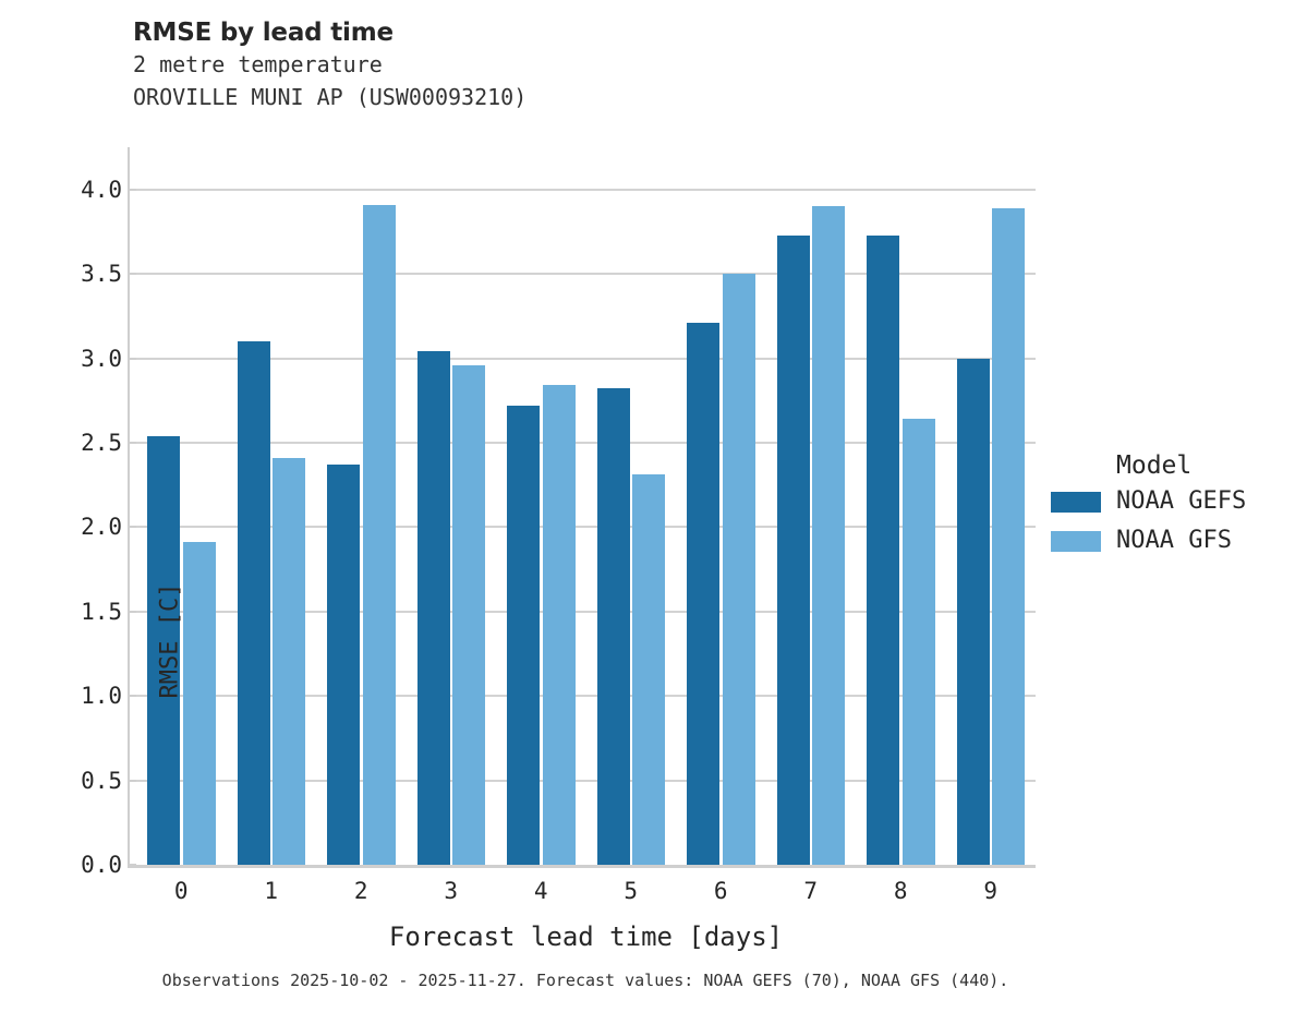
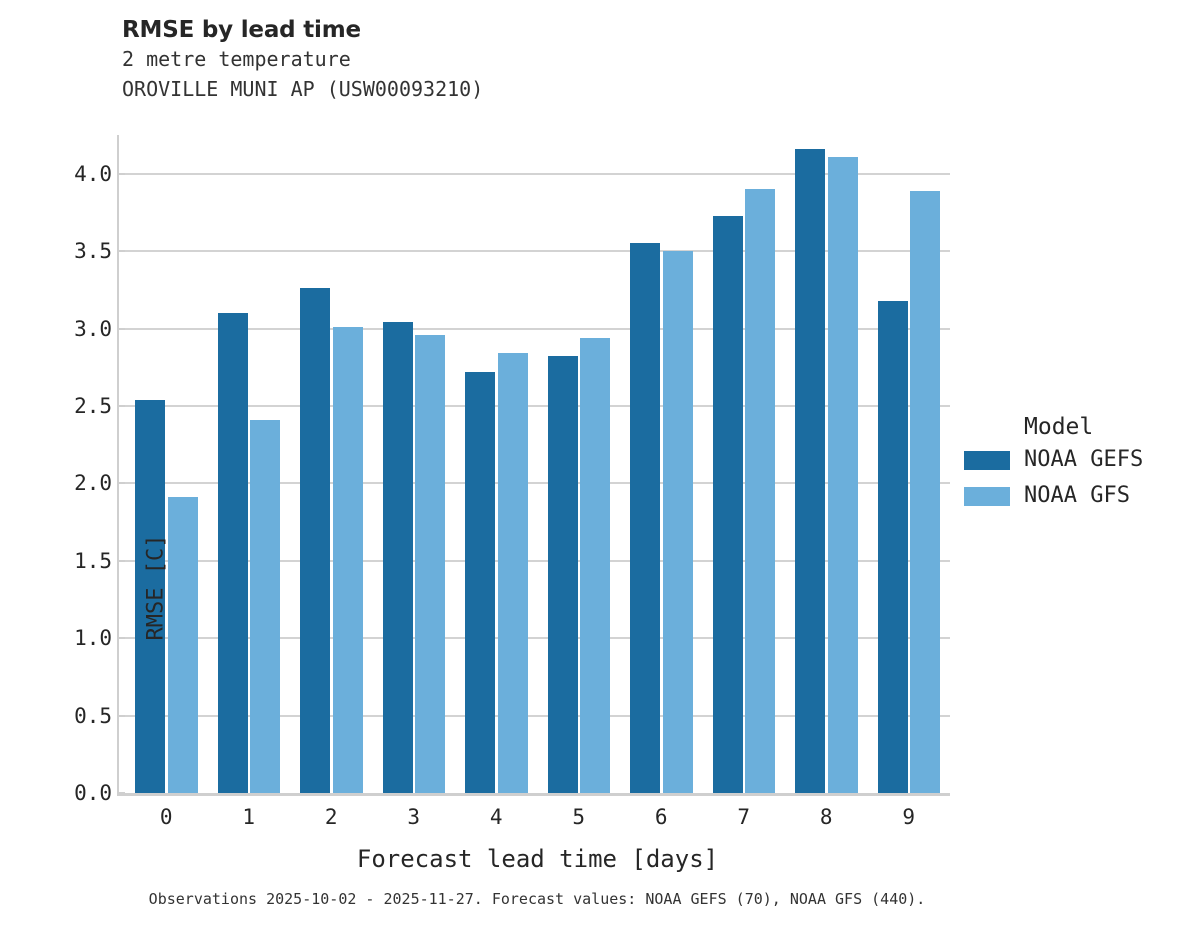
NOAA GEFS/2: 2.37 -> 3.26
NOAA GFS/2: 3.91 -> 3.01
NOAA GFS/5: 2.31 -> 2.94
NOAA GEFS/6: 3.21 -> 3.55
NOAA GEFS/8: 3.73 -> 4.16
NOAA GFS/8: 2.64 -> 4.11
NOAA GEFS/9: 3.00 -> 3.18
